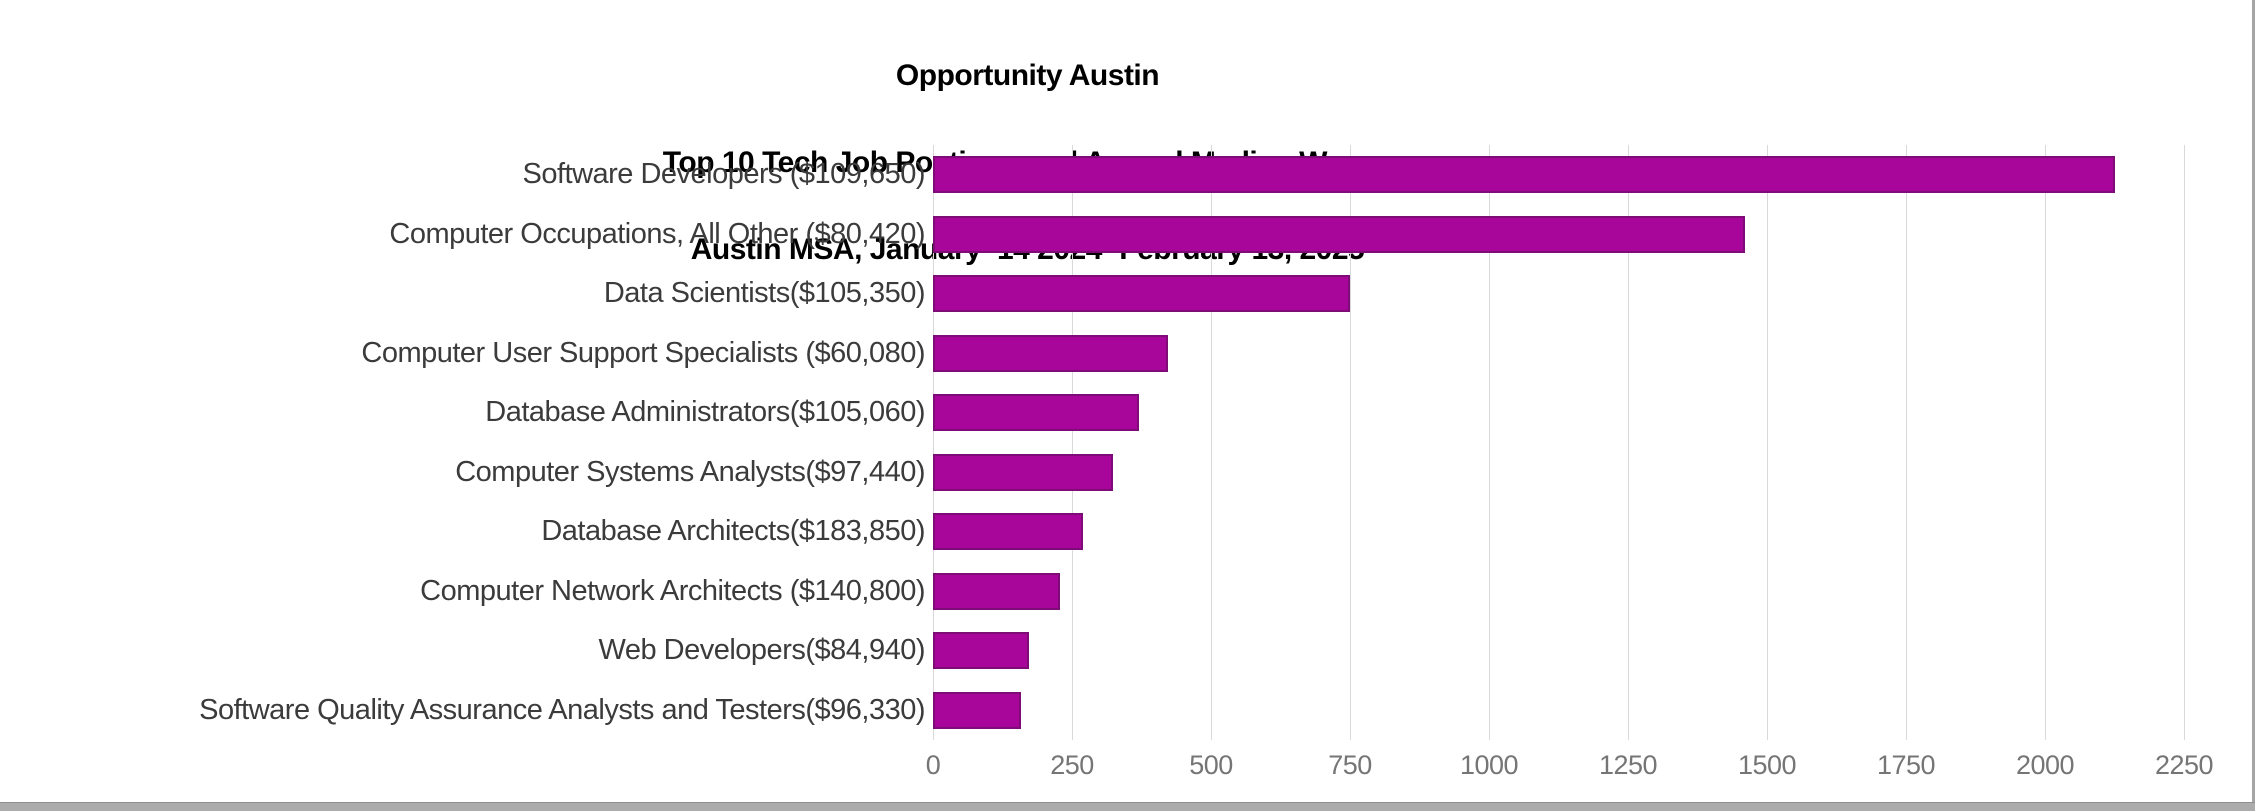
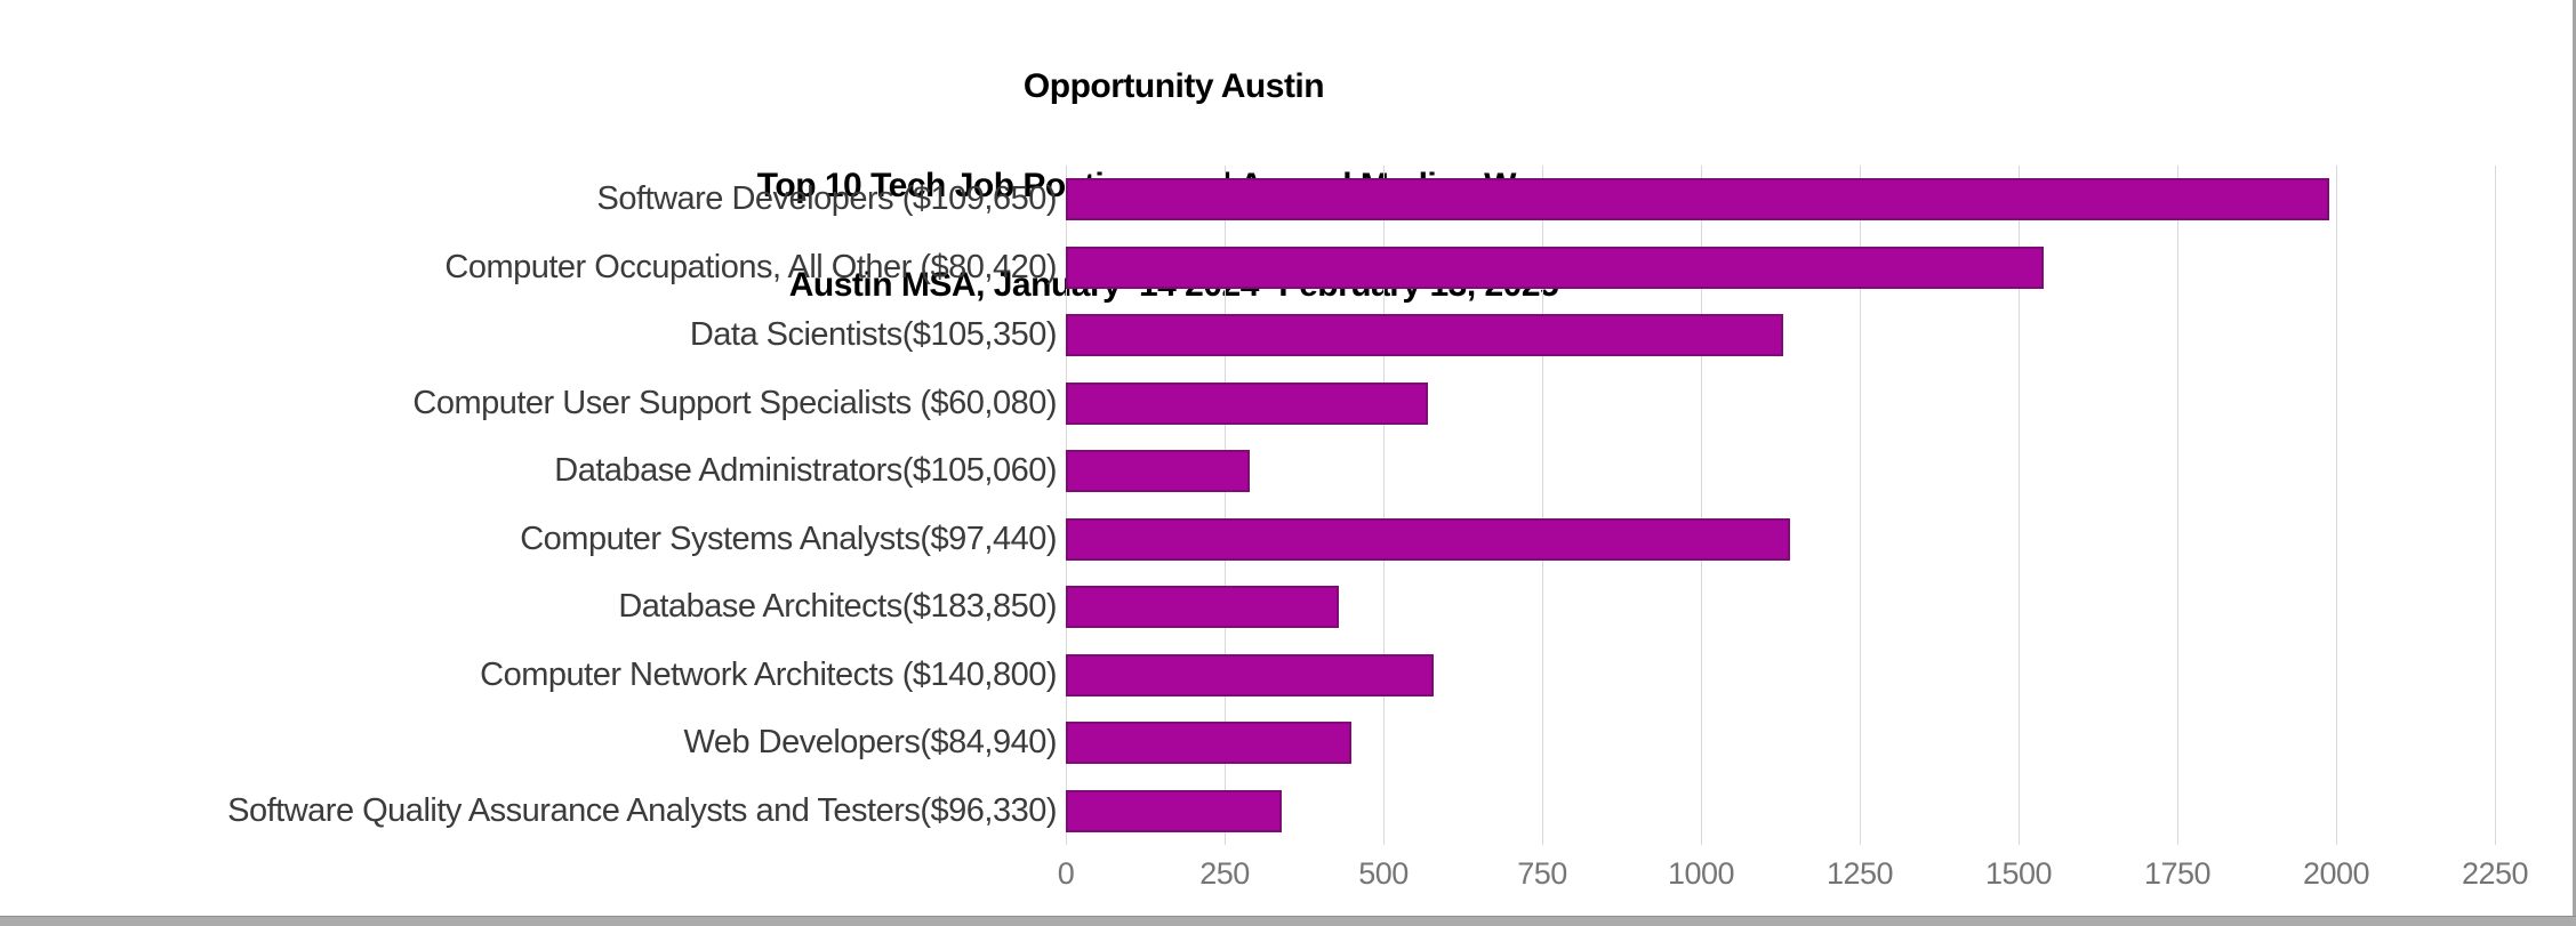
Software Developers ($109,650): 2120 -> 1990
Computer Occupations, All Other ($80,420): 1460 -> 1540
Data Scientists($105,350): 750 -> 1130
Computer User Support Specialists ($60,080): 420 -> 570
Database Administrators($105,060): 370 -> 290
Computer Systems Analysts($97,440): 320 -> 1140
Database Architects($183,850): 270 -> 430
Computer Network Architects ($140,800): 230 -> 580
Web Developers($84,940): 170 -> 450
Software Quality Assurance Analysts and Testers($96,330): 160 -> 340
